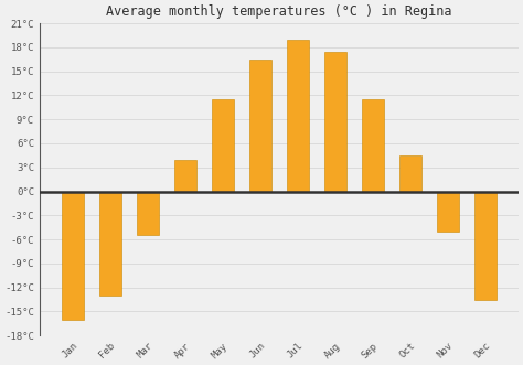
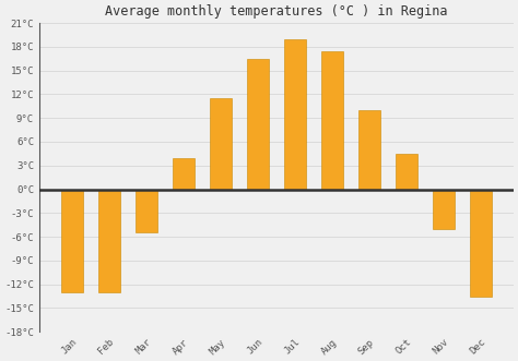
Jan: -16.0°C -> -13.0°C
Sep: 11.5°C -> 10.0°C
